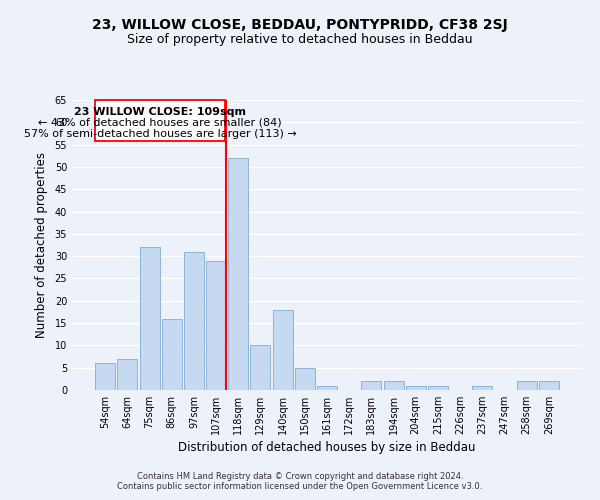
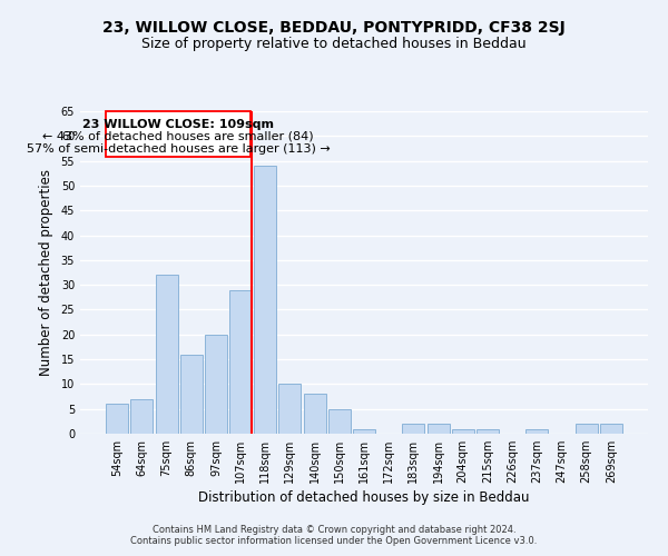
97sqm: 31 -> 20
118sqm: 52 -> 54
140sqm: 18 -> 8
